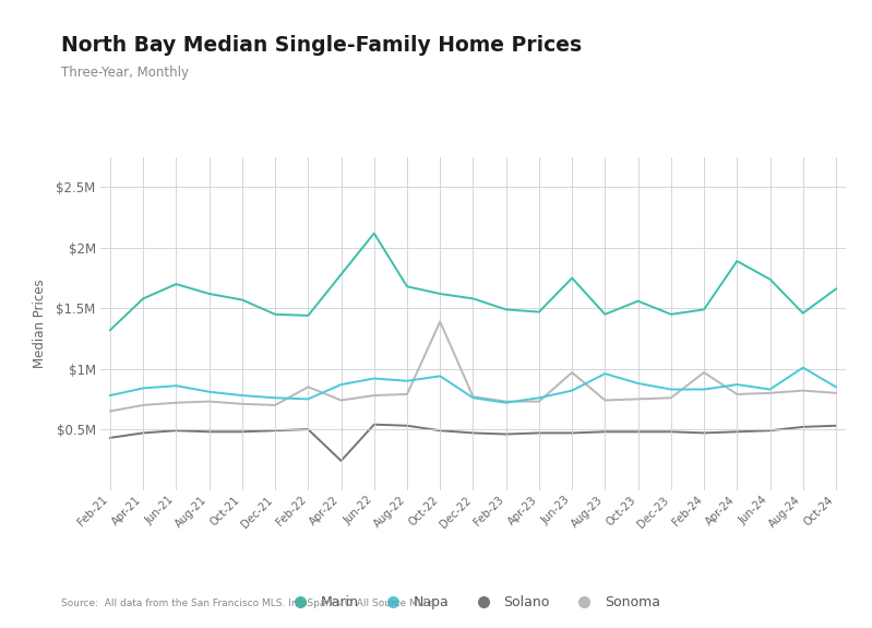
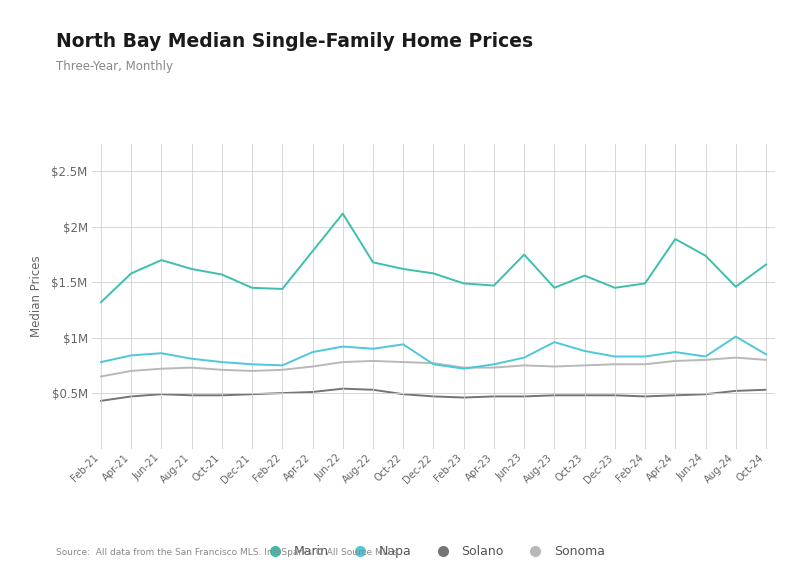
Sonoma/Feb-22: $0.85M -> $0.71M
Solano/Apr-22: $0.24M -> $0.51M
Sonoma/Oct-22: $1.39M -> $0.78M
Sonoma/Jun-23: $0.97M -> $0.75M
Sonoma/Feb-24: $0.97M -> $0.76M
